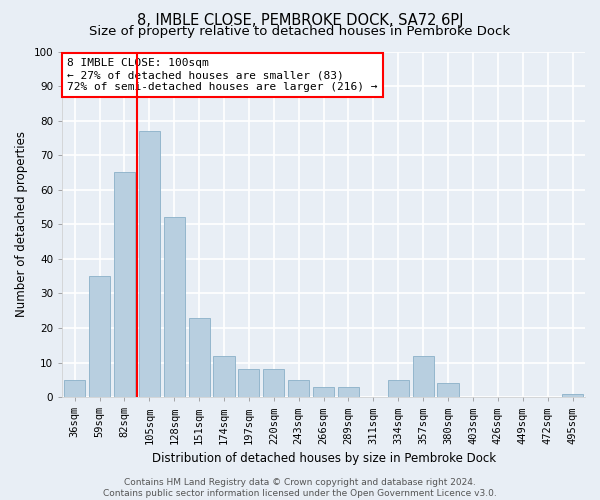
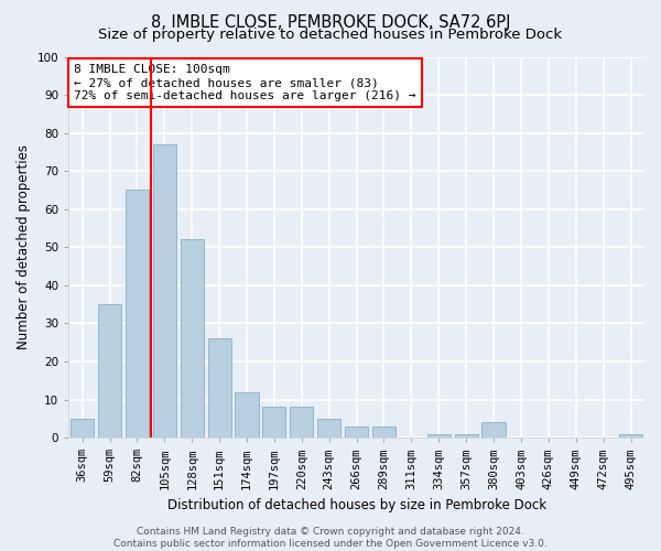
151sqm: 23 -> 26
334sqm: 5 -> 1
357sqm: 12 -> 1
